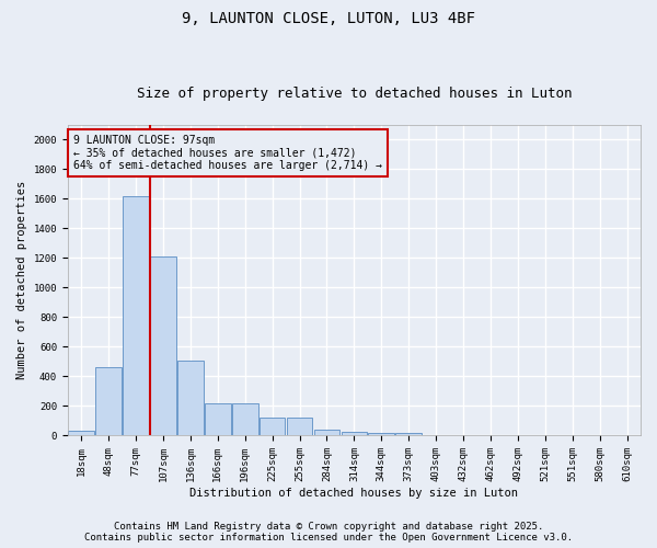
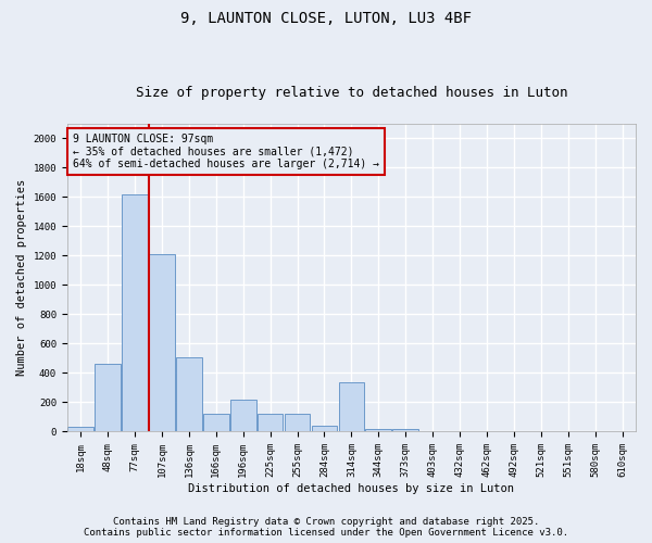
166sqm: 220 -> 120
314sqm: 20 -> 340
